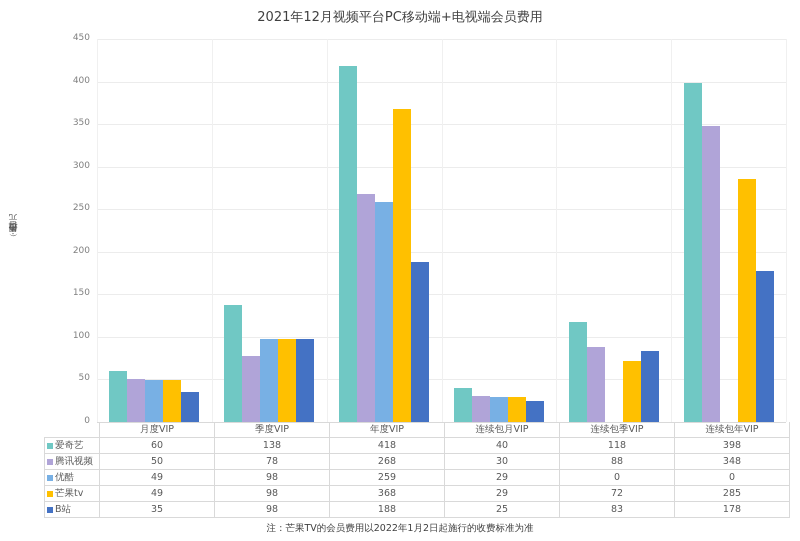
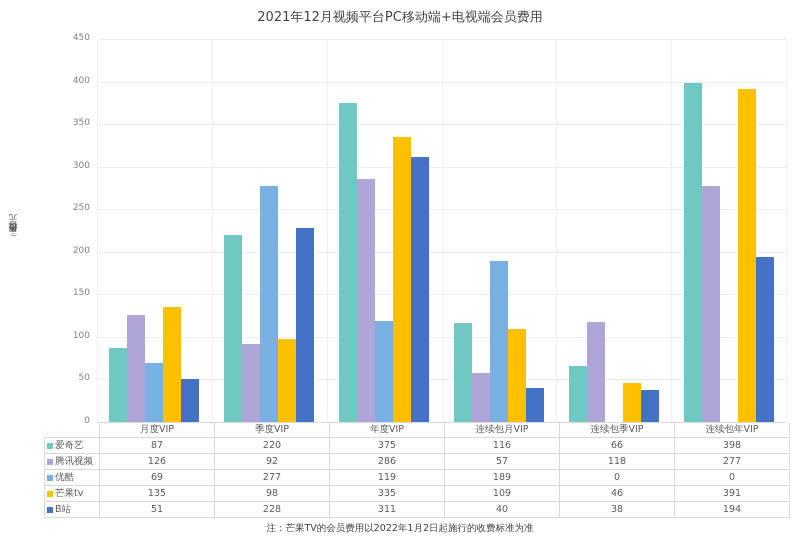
爱奇艺/月度VIP: 60 -> 87
腾讯视频/月度VIP: 50 -> 126
优酷/月度VIP: 49 -> 69
芒果tv/月度VIP: 49 -> 135
B站/月度VIP: 35 -> 51
爱奇艺/季度VIP: 138 -> 220
腾讯视频/季度VIP: 78 -> 92
优酷/季度VIP: 98 -> 277
B站/季度VIP: 98 -> 228
爱奇艺/年度VIP: 418 -> 375
腾讯视频/年度VIP: 268 -> 286
优酷/年度VIP: 259 -> 119
芒果tv/年度VIP: 368 -> 335
B站/年度VIP: 188 -> 311
爱奇艺/连续包月VIP: 40 -> 116
腾讯视频/连续包月VIP: 30 -> 57
优酷/连续包月VIP: 29 -> 189
芒果tv/连续包月VIP: 29 -> 109
B站/连续包月VIP: 25 -> 40
爱奇艺/连续包季VIP: 118 -> 66
腾讯视频/连续包季VIP: 88 -> 118
芒果tv/连续包季VIP: 72 -> 46
B站/连续包季VIP: 83 -> 38
腾讯视频/连续包年VIP: 348 -> 277
芒果tv/连续包年VIP: 285 -> 391
B站/连续包年VIP: 178 -> 194
